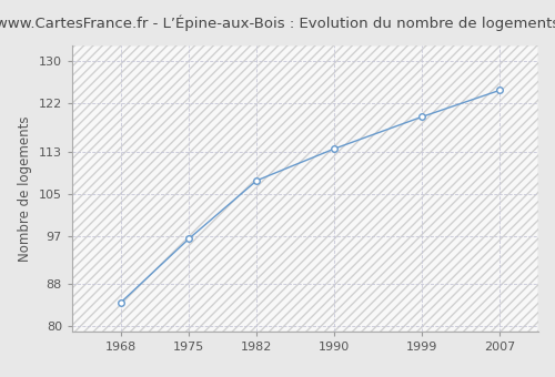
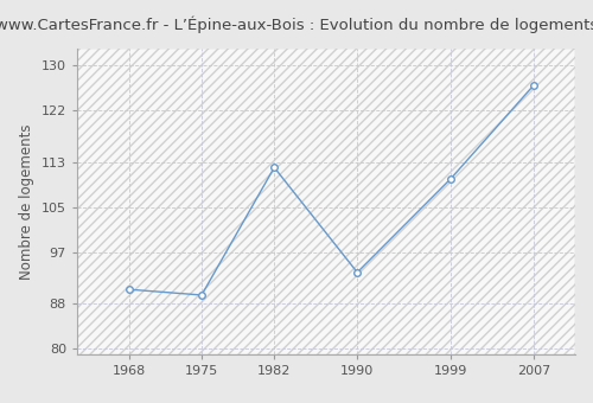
1968: 84.5 -> 90.5
1975: 96.5 -> 89.5
1982: 107.5 -> 112.0
1990: 113.5 -> 93.5
1999: 119.5 -> 110.0
2007: 124.5 -> 126.5
